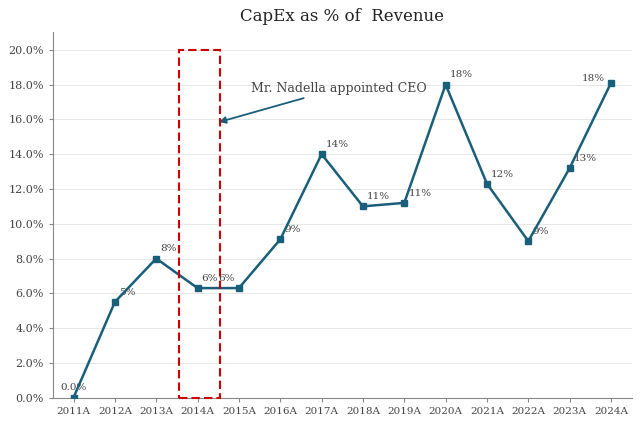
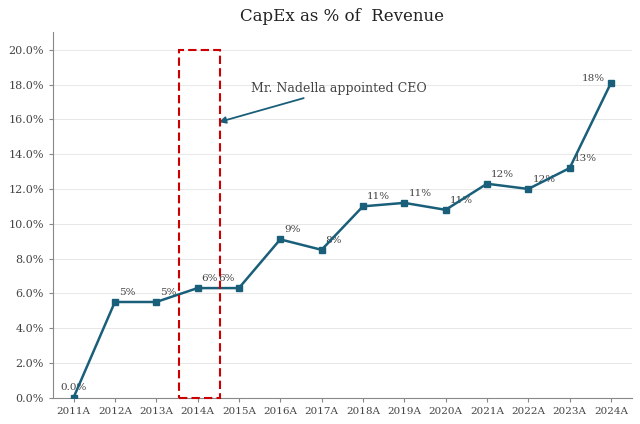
2013A: 8% -> 5%
2017A: 14% -> 8%
2020A: 18% -> 11%
2022A: 9% -> 12%
